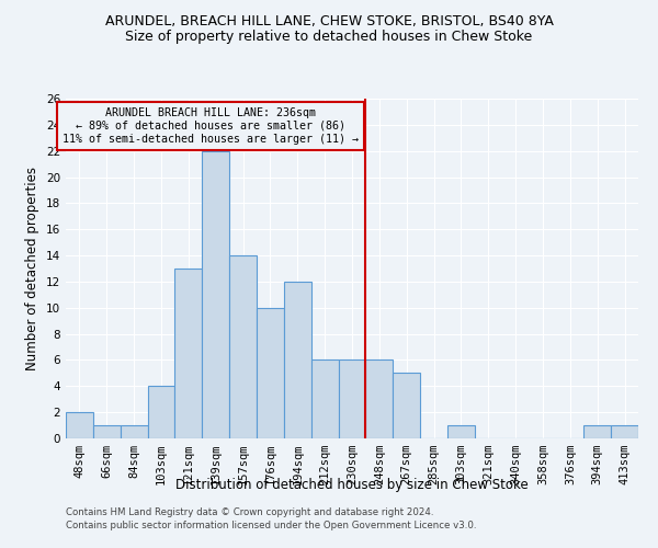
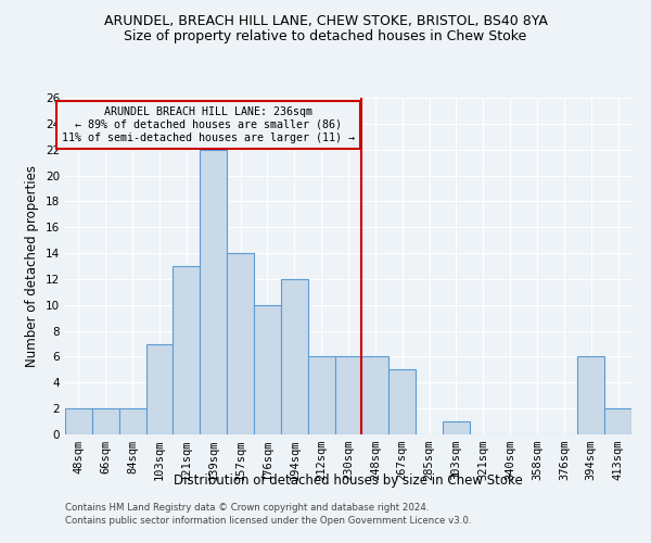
66sqm: 1 -> 2
84sqm: 1 -> 2
103sqm: 4 -> 7
394sqm: 1 -> 6
413sqm: 1 -> 2
